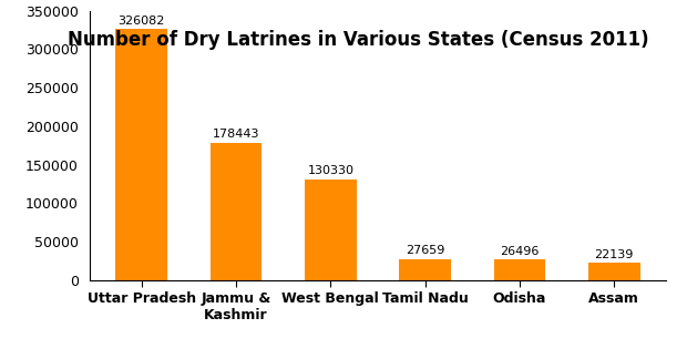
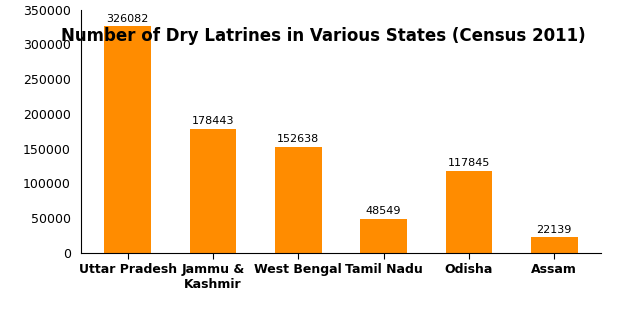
West Bengal: 130330 -> 152638
Tamil Nadu: 27659 -> 48549
Odisha: 26496 -> 117845
